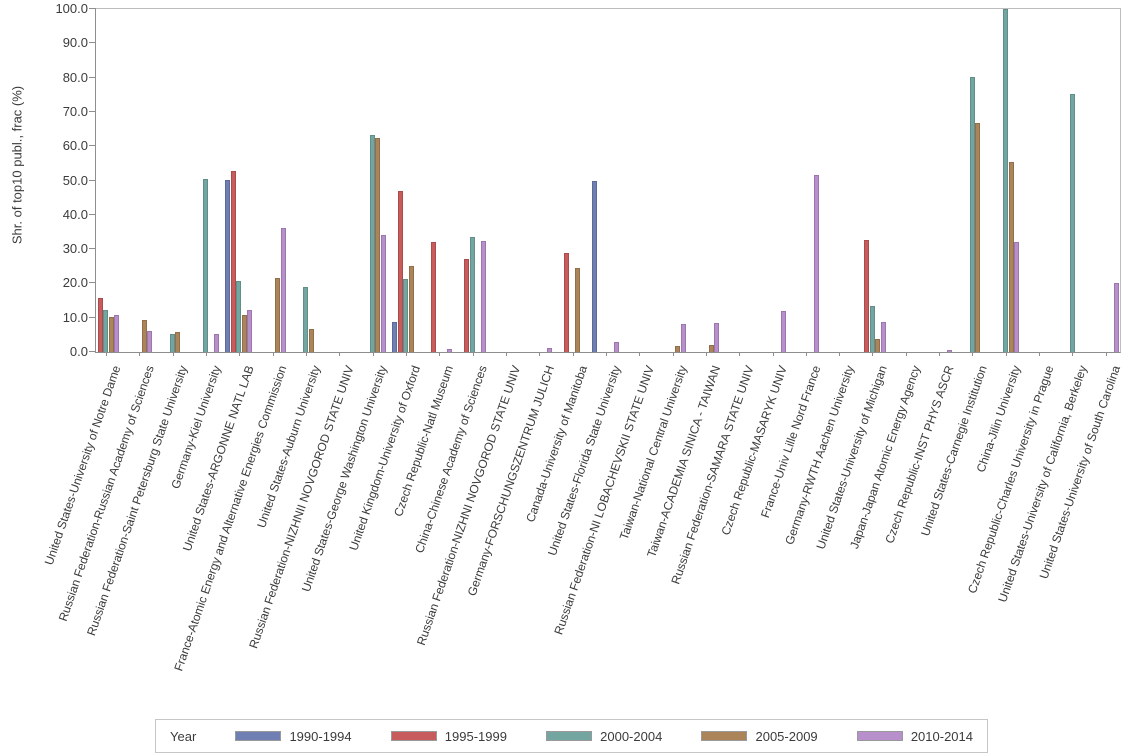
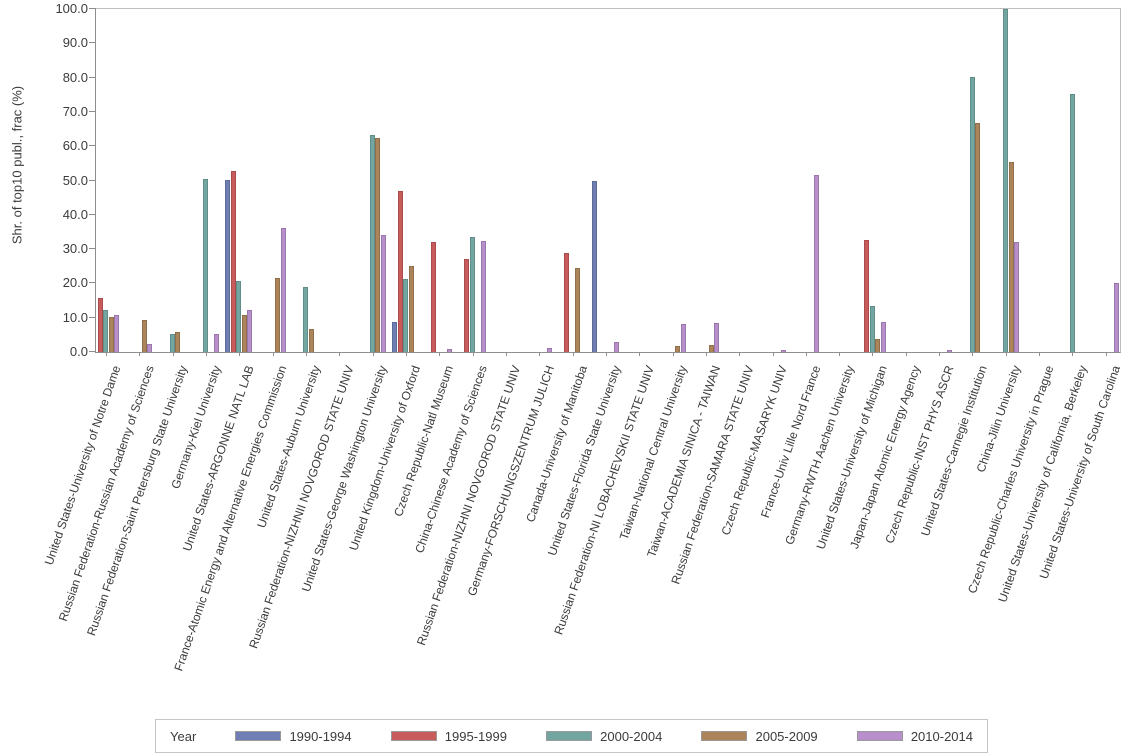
2010-2014/Russian Federation-Russian Academy of Sciences: 6 -> 2
2010-2014/Czech Republic-MASARYK UNIV: 12 -> 1
